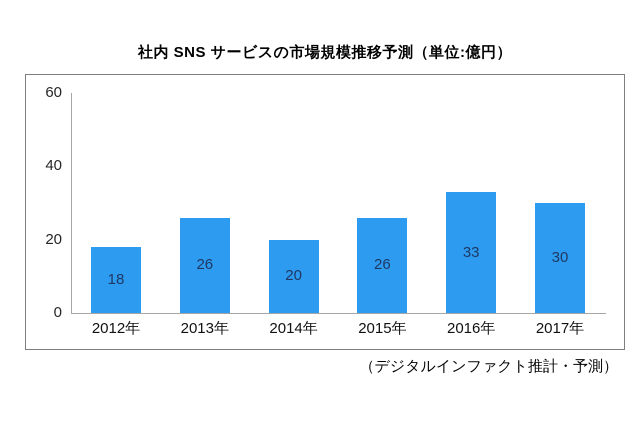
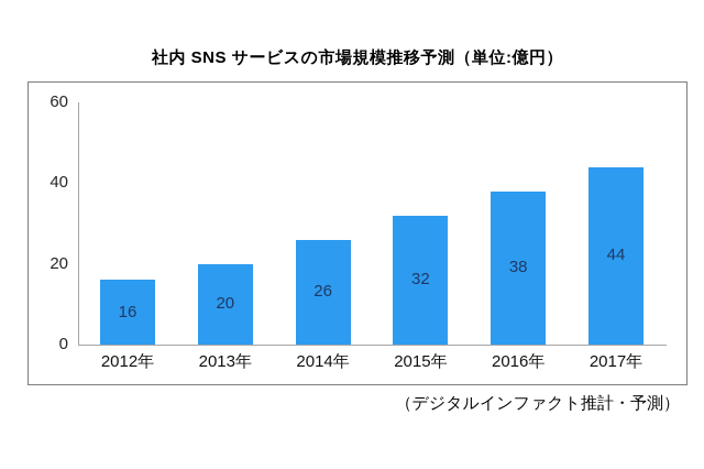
2012年: 18 -> 16
2013年: 26 -> 20
2014年: 20 -> 26
2015年: 26 -> 32
2016年: 33 -> 38
2017年: 30 -> 44
